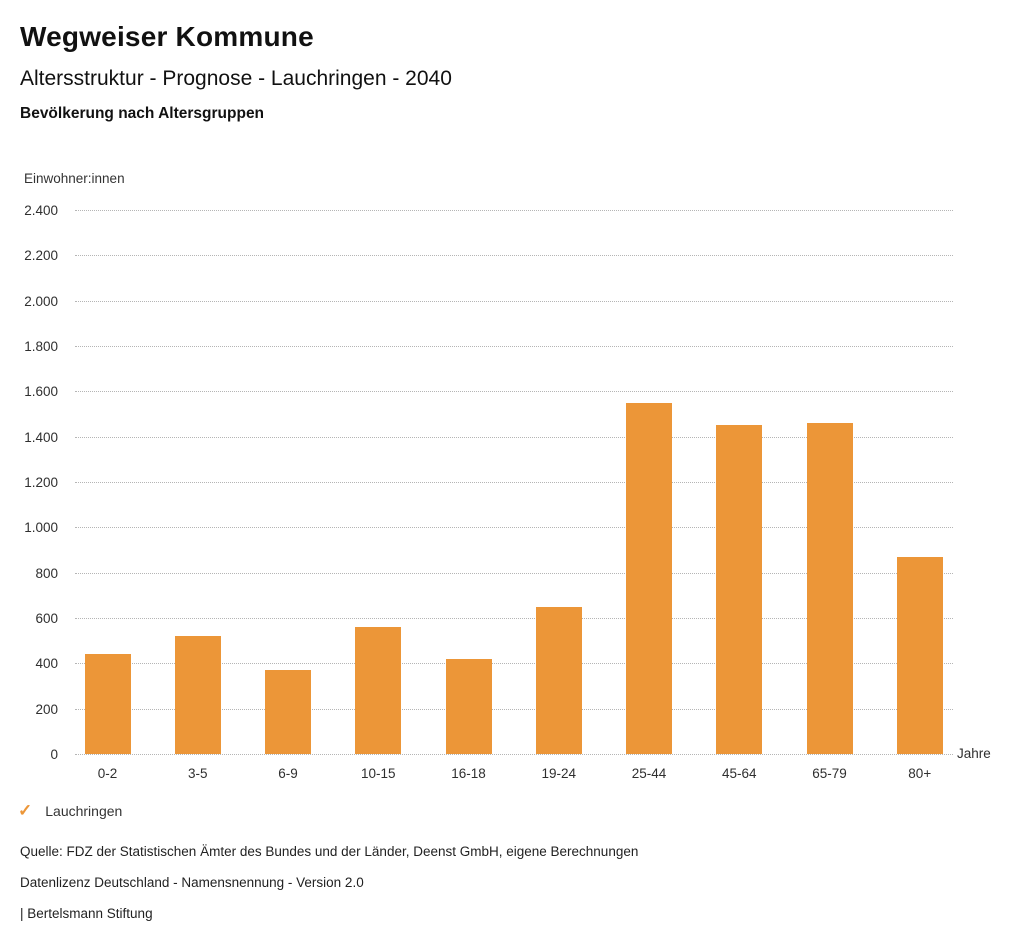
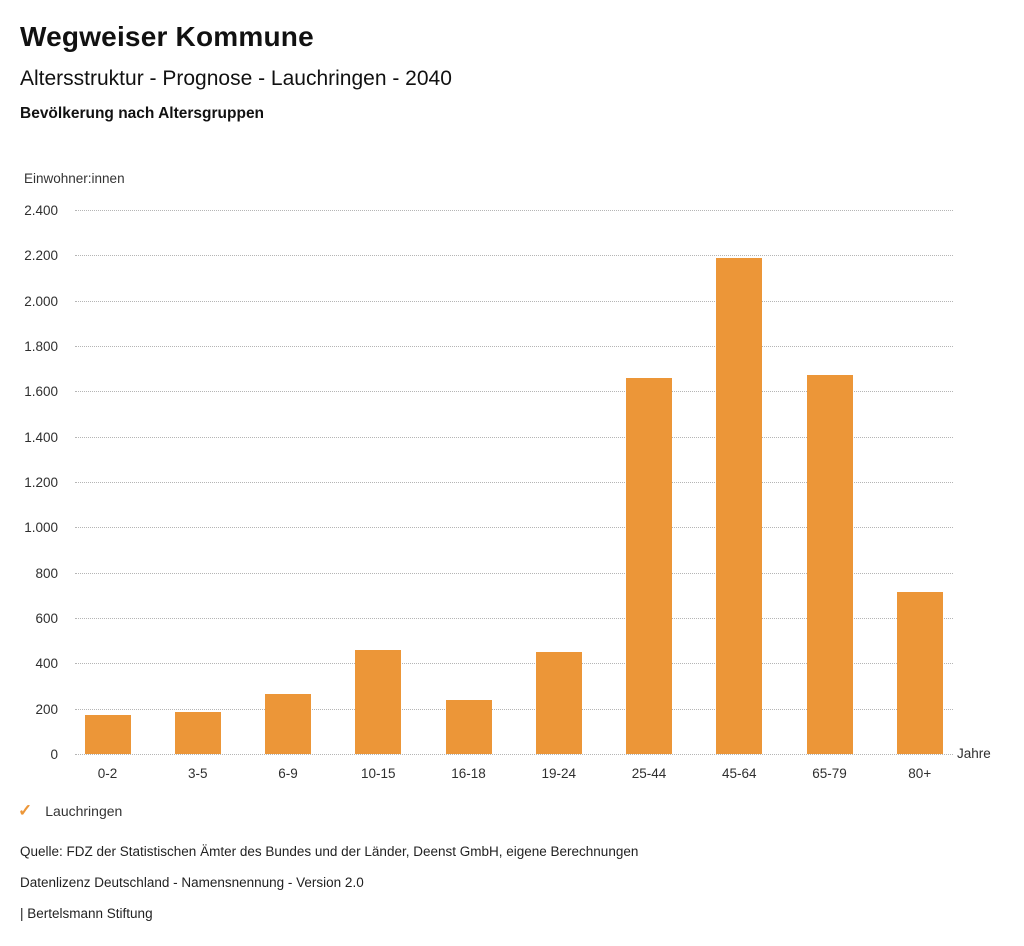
0-2: 440 -> 170
3-5: 520 -> 180
6-9: 370 -> 260
10-15: 560 -> 460
16-18: 420 -> 240
19-24: 650 -> 450
25-44: 1550 -> 1660
45-64: 1450 -> 2190
65-79: 1460 -> 1670
80+: 870 -> 720
